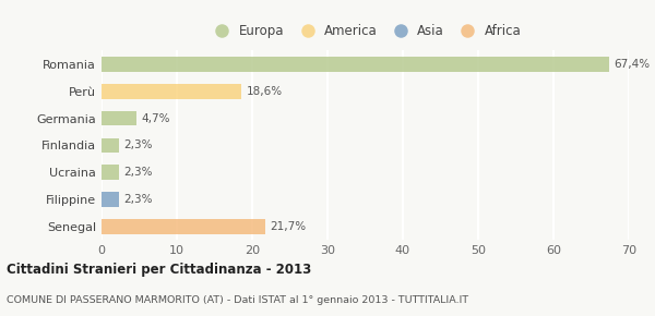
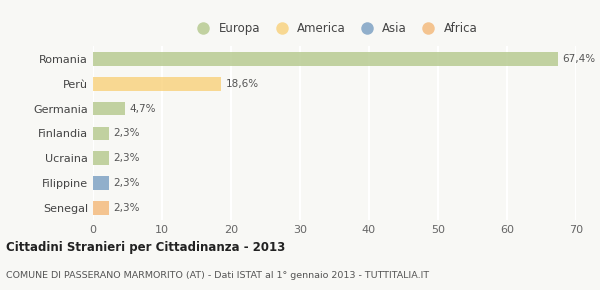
Senegal: 21,7% -> 2,3%
